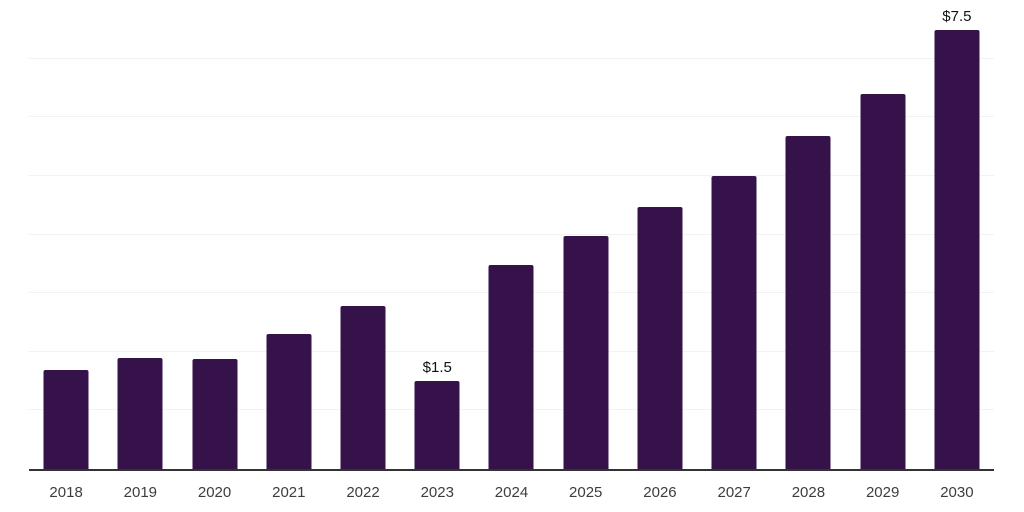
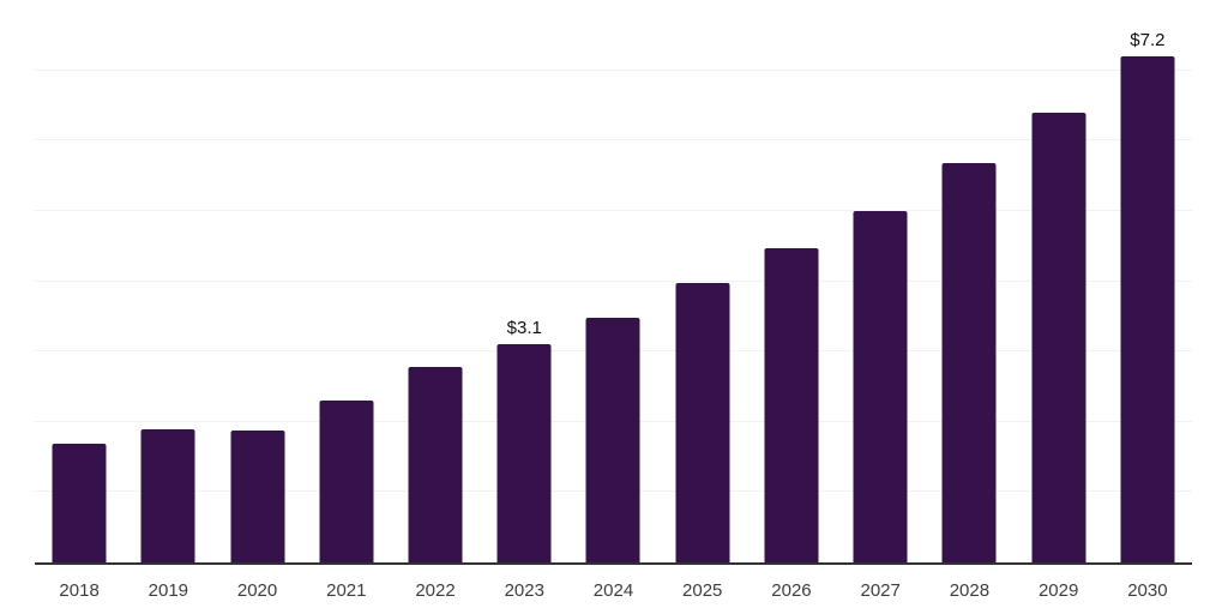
2023: $1.5 -> $3.1
2030: $7.5 -> $7.2
